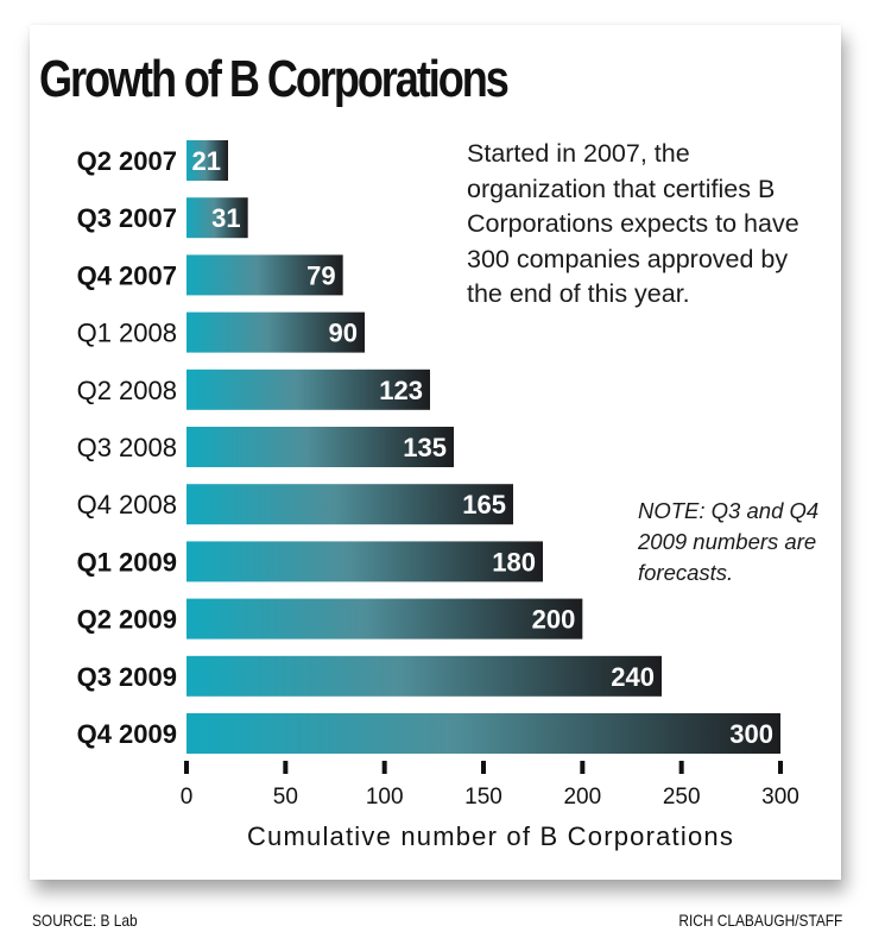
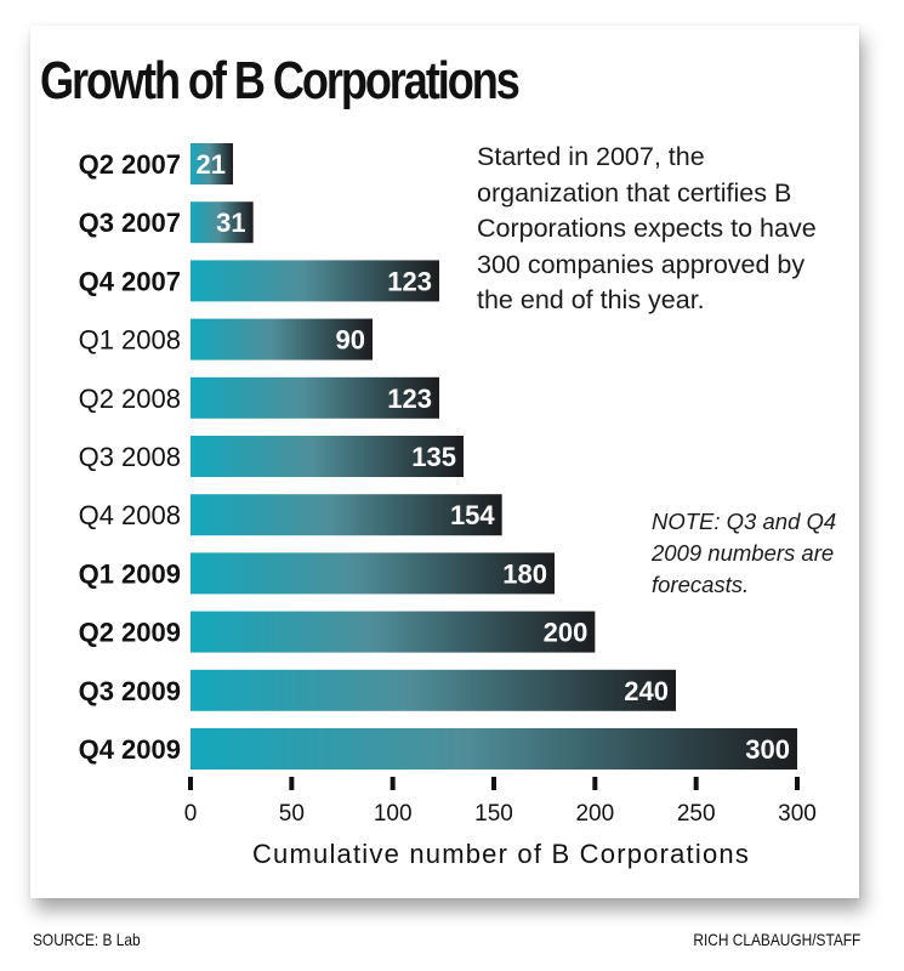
Q4 2007: 79 -> 123
Q4 2008: 165 -> 154
